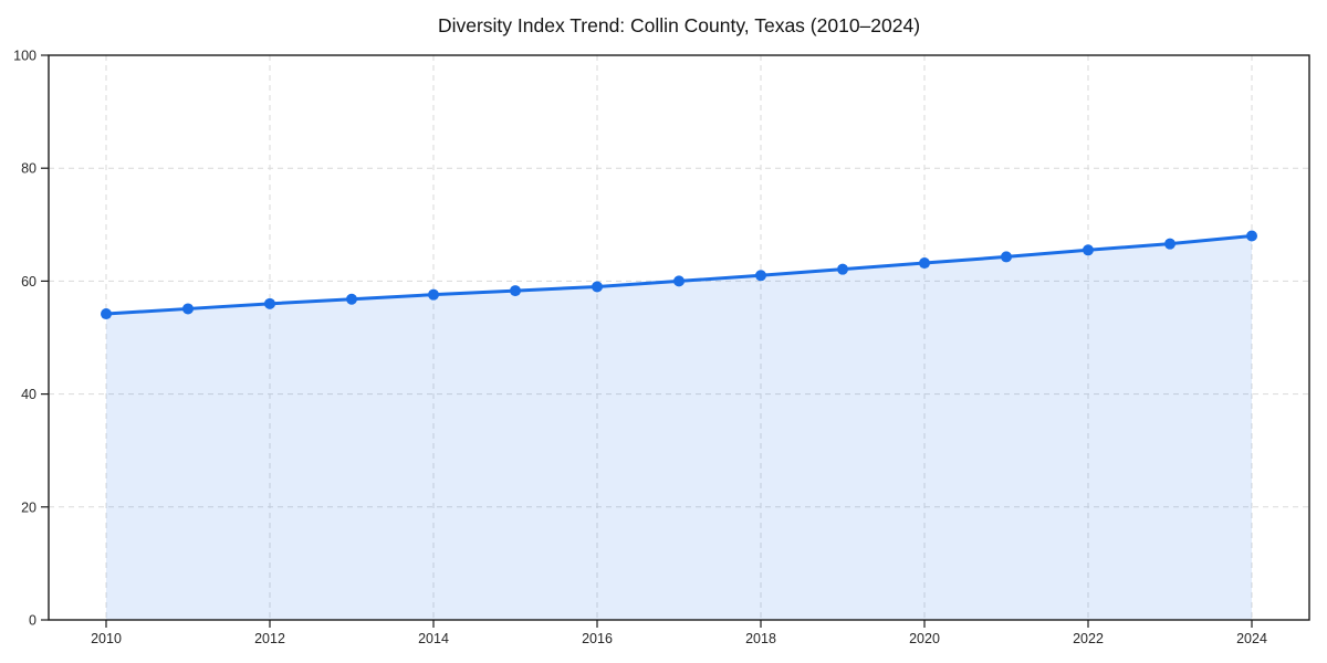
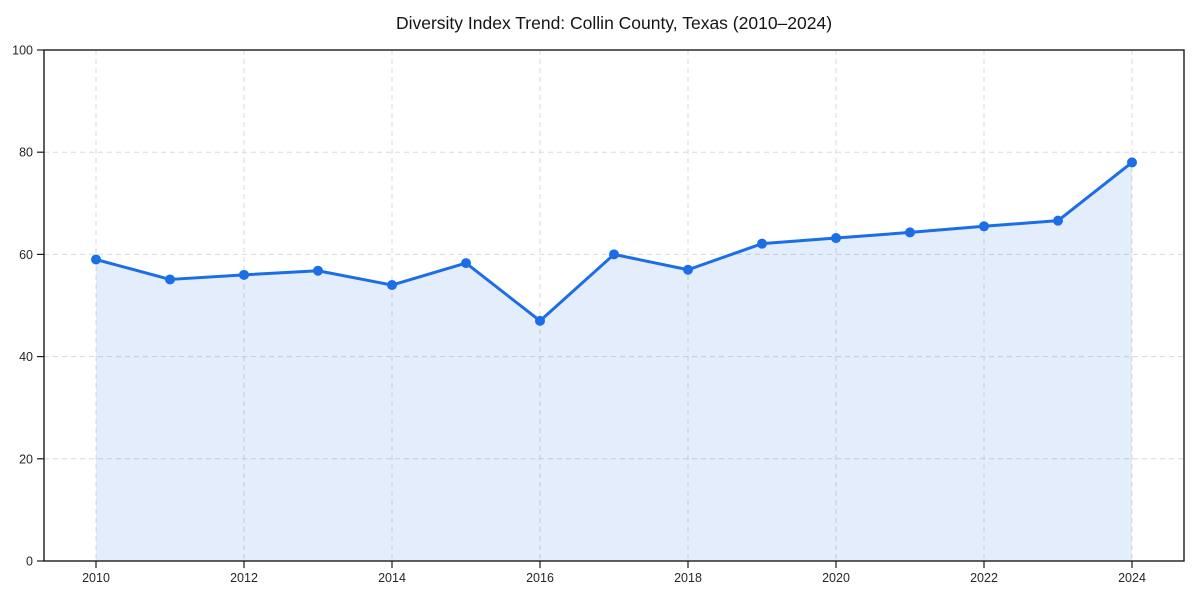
2010: 54 -> 59
2014: 58 -> 54
2016: 59 -> 47
2018: 61 -> 57
2024: 68 -> 78
